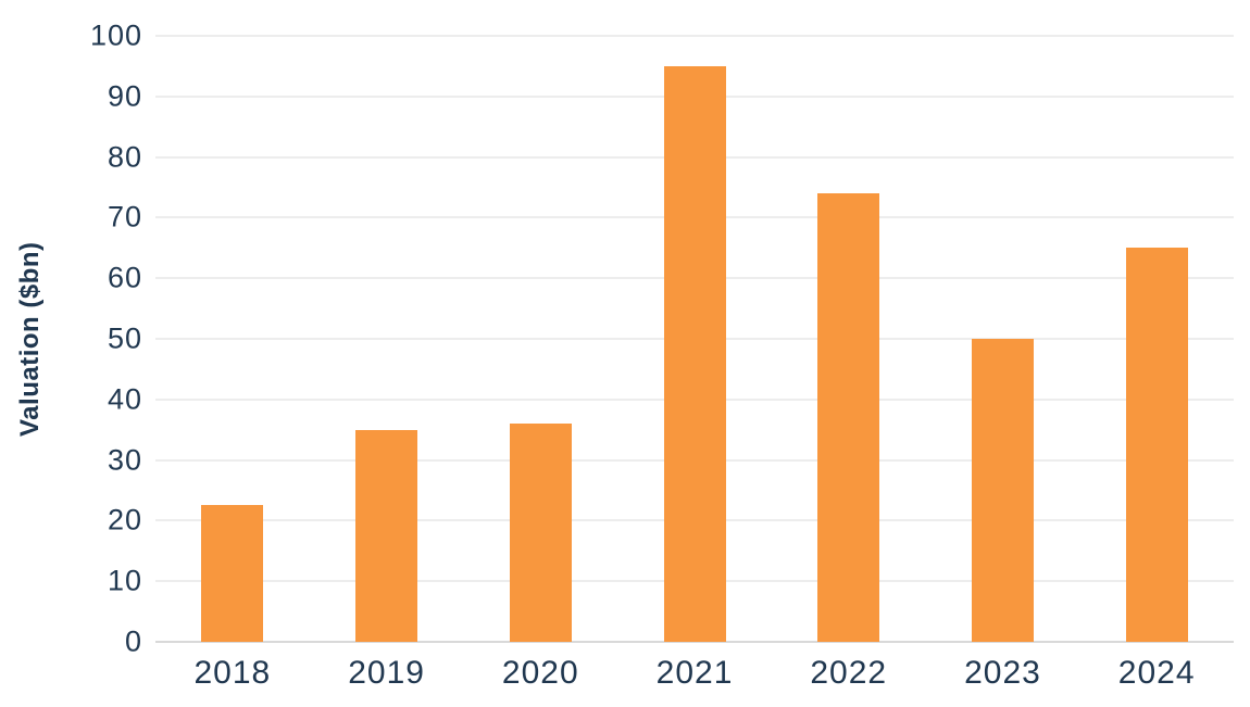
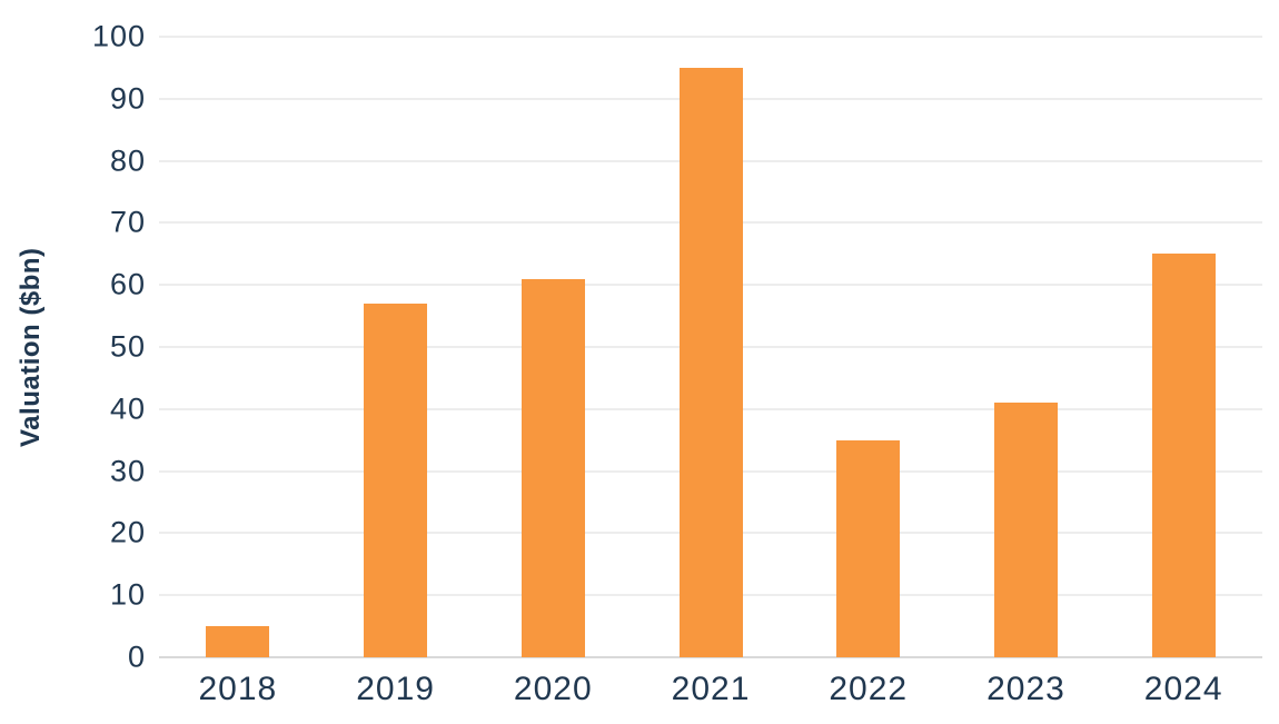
2018: 22 -> 5
2019: 35 -> 57
2020: 36 -> 61
2022: 74 -> 35
2023: 50 -> 41
